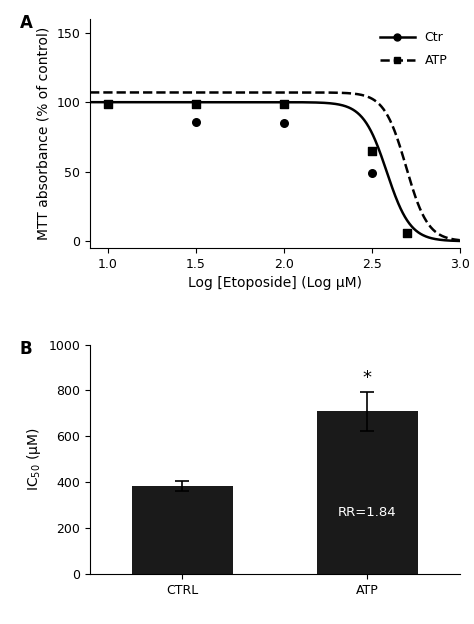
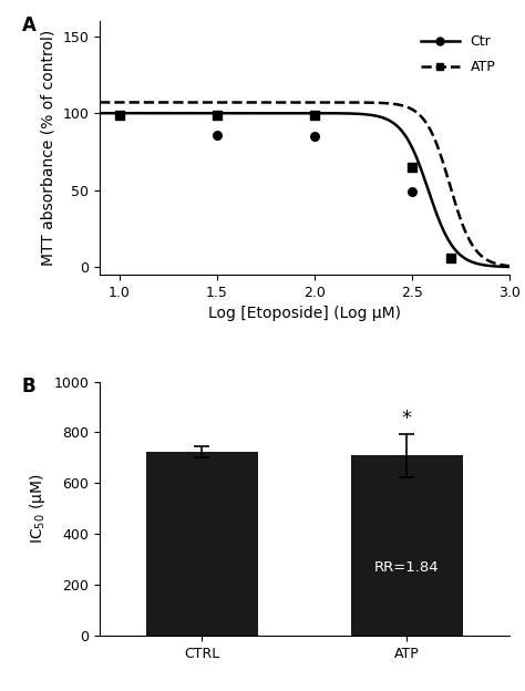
CTRL: 385 -> 725
